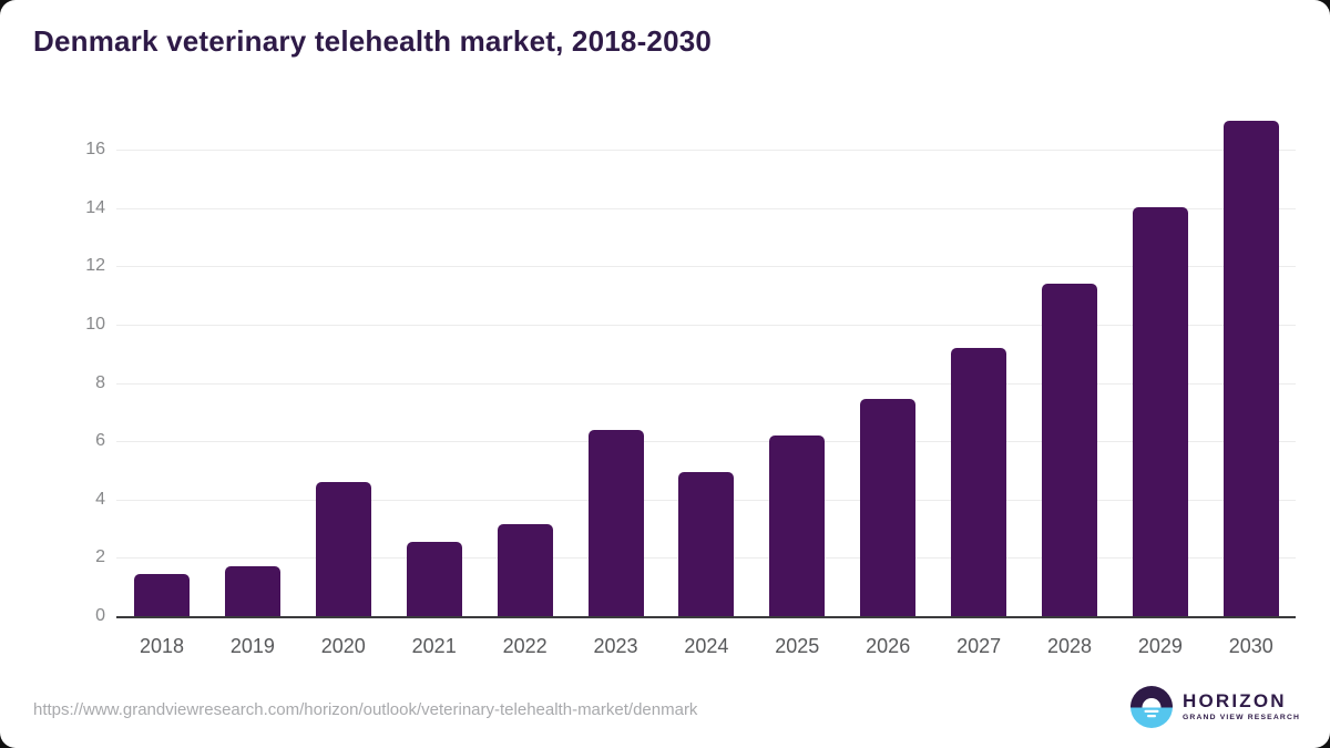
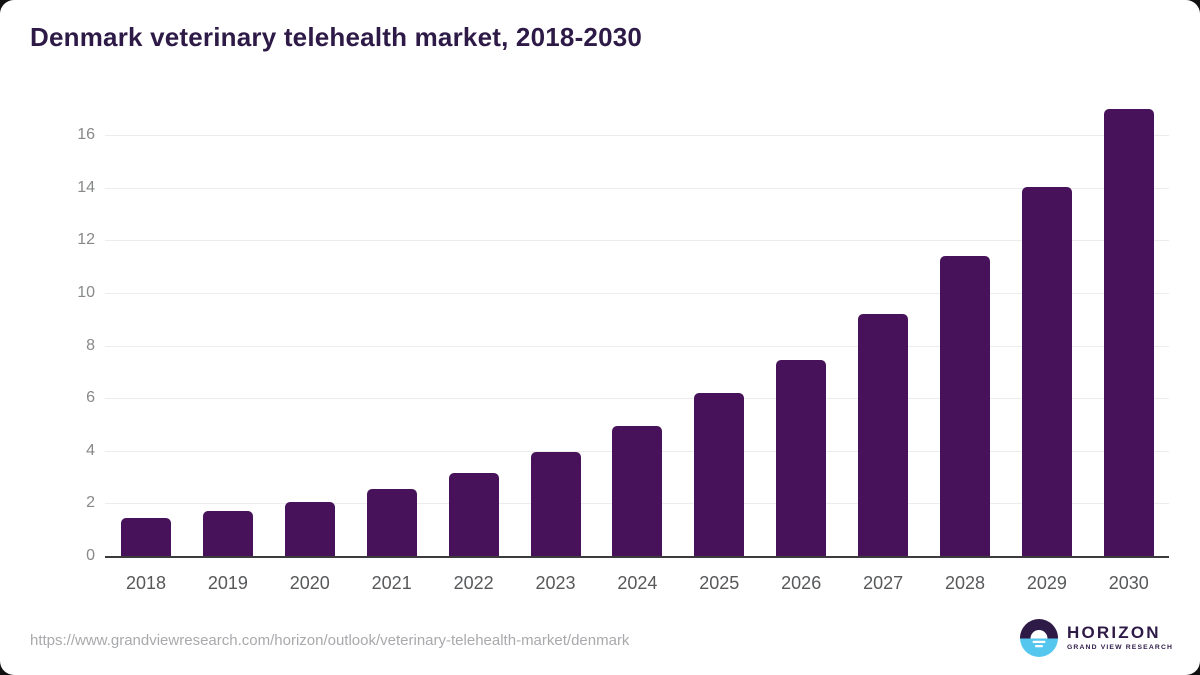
2020: 4.6 -> 2.0
2023: 6.4 -> 4.0
